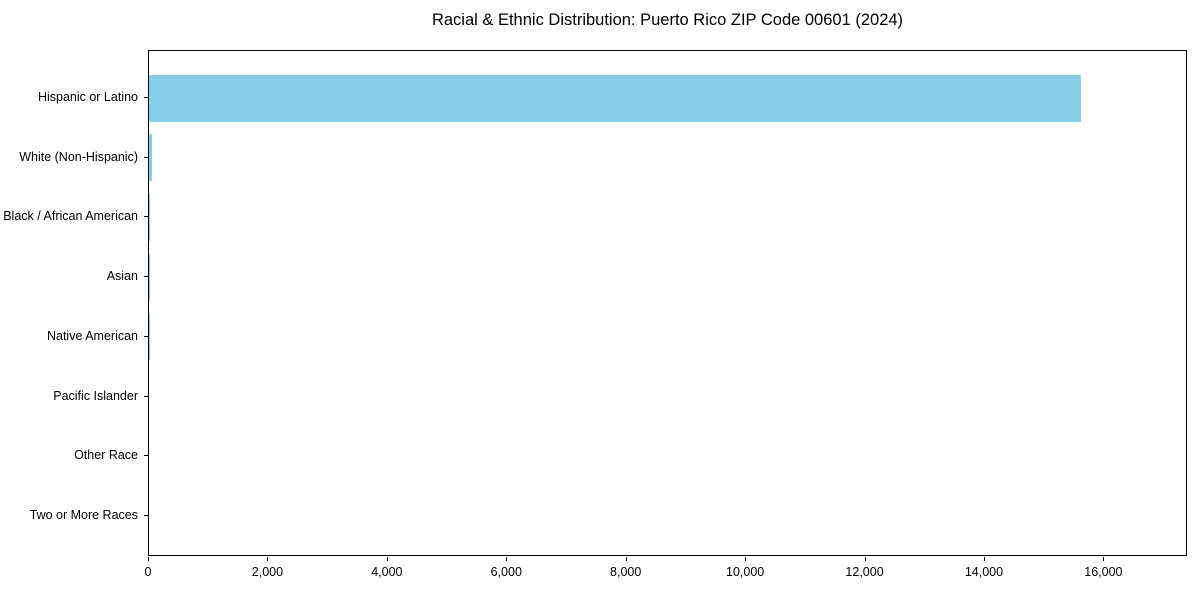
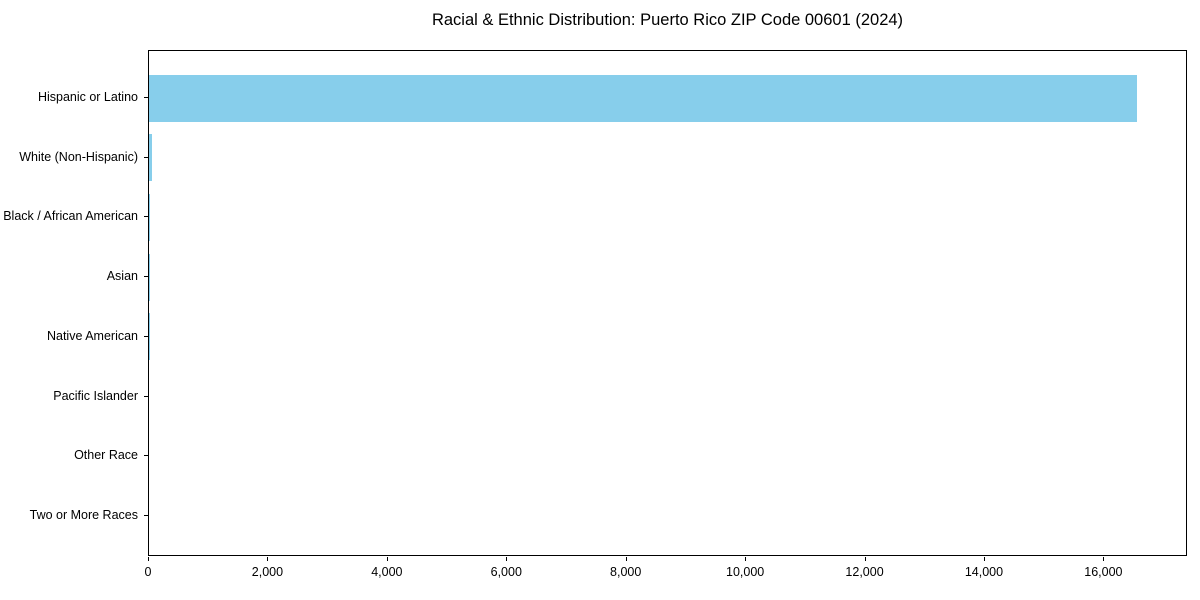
Hispanic or Latino: 15600 -> 16500
